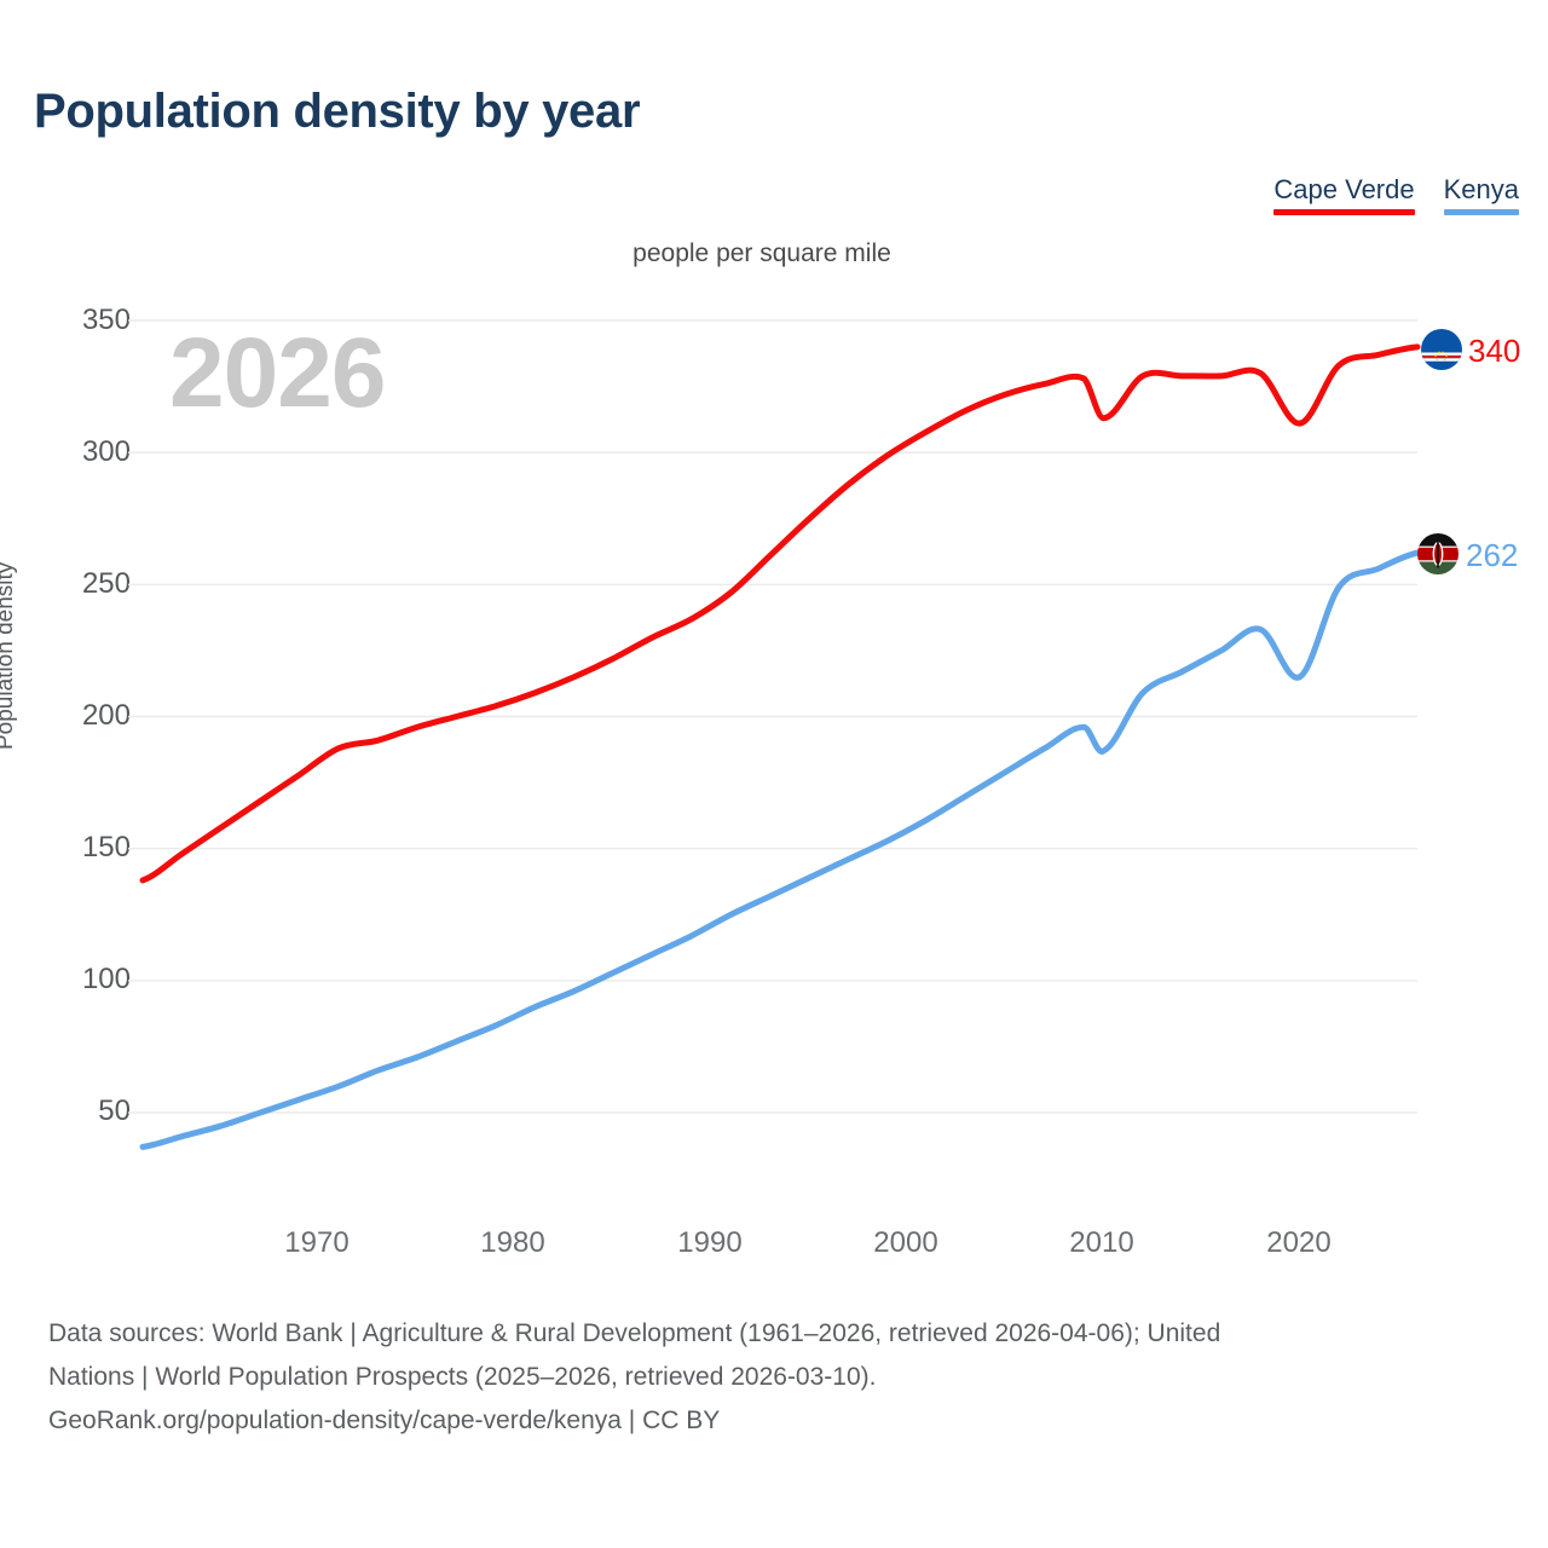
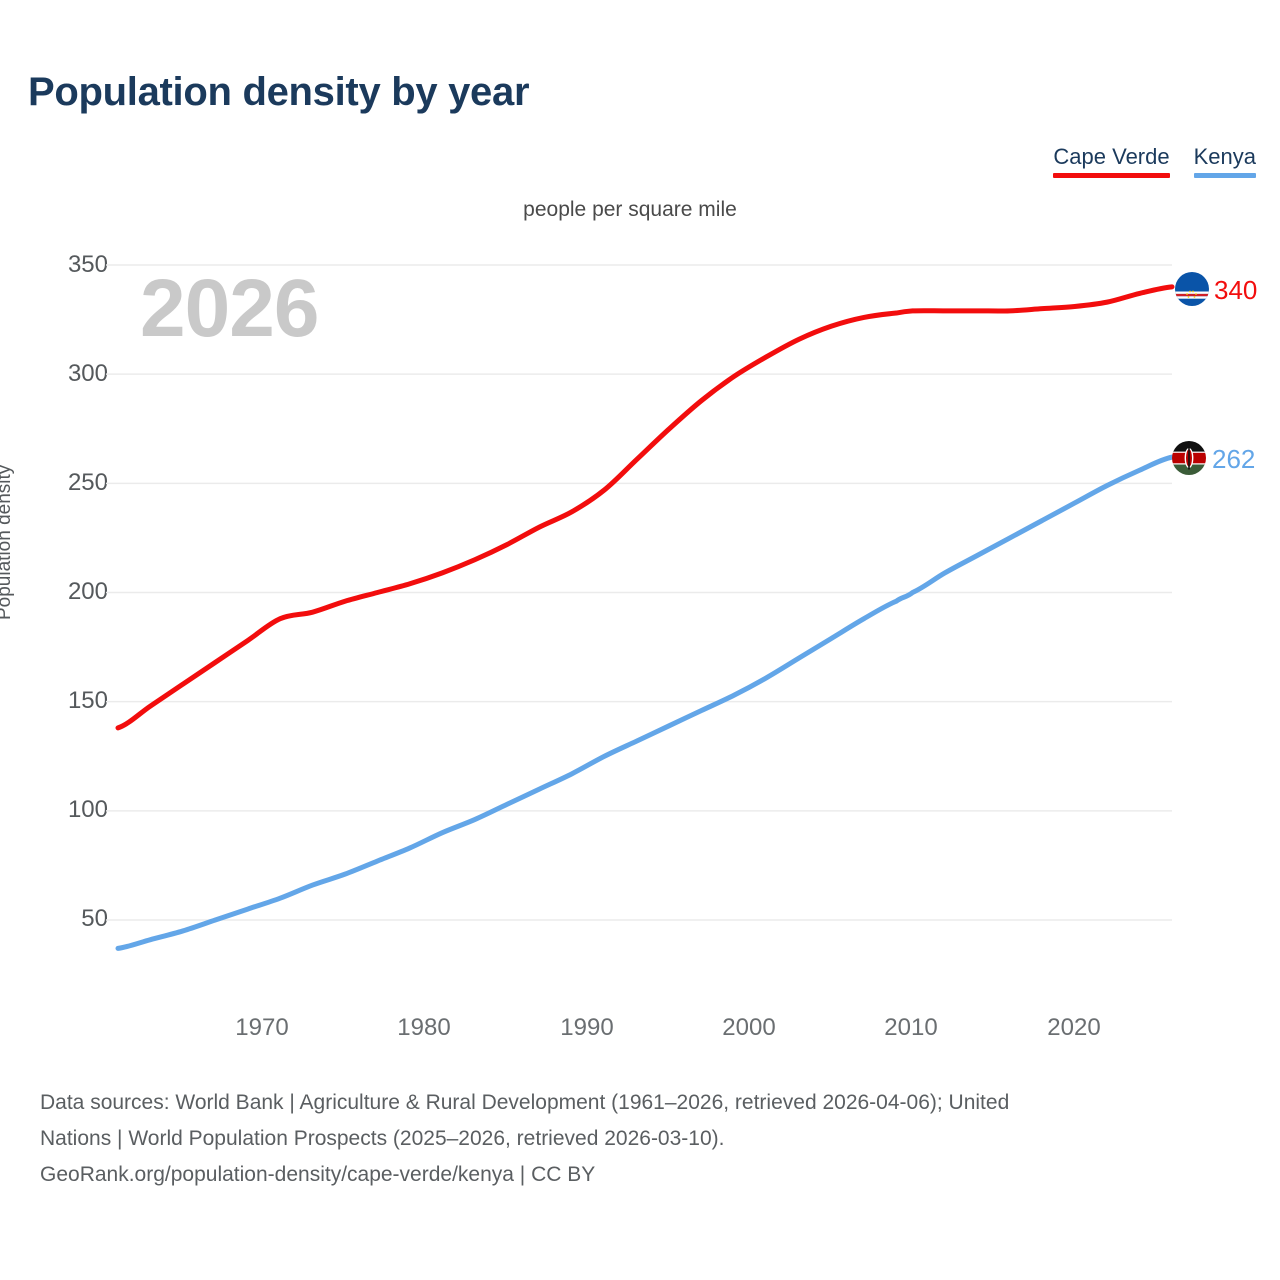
Cape Verde/2010: 313 -> 329
Kenya/2010: 187 -> 200
Cape Verde/2020: 311 -> 331
Kenya/2020: 215 -> 241
